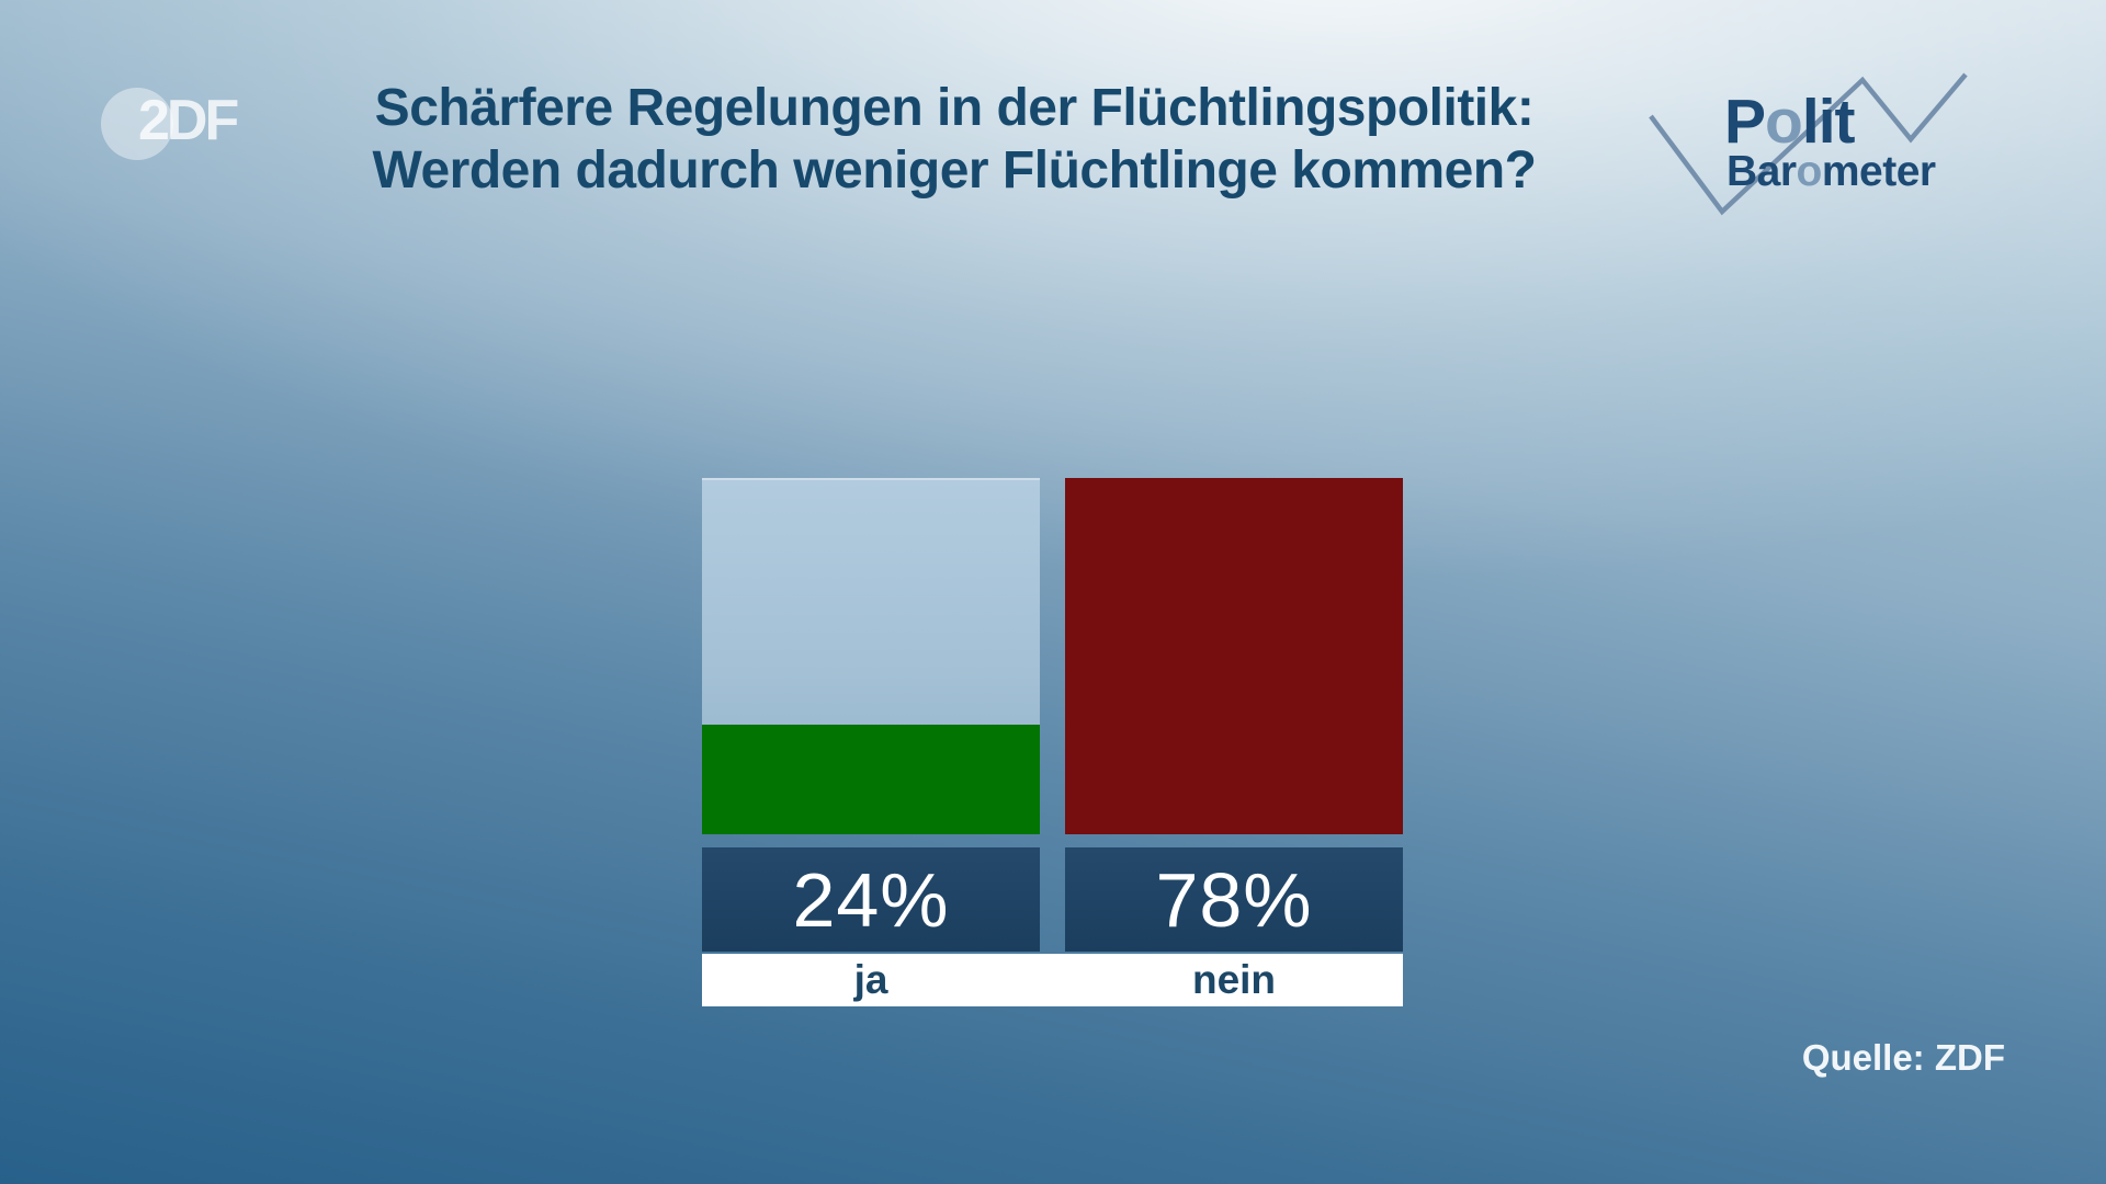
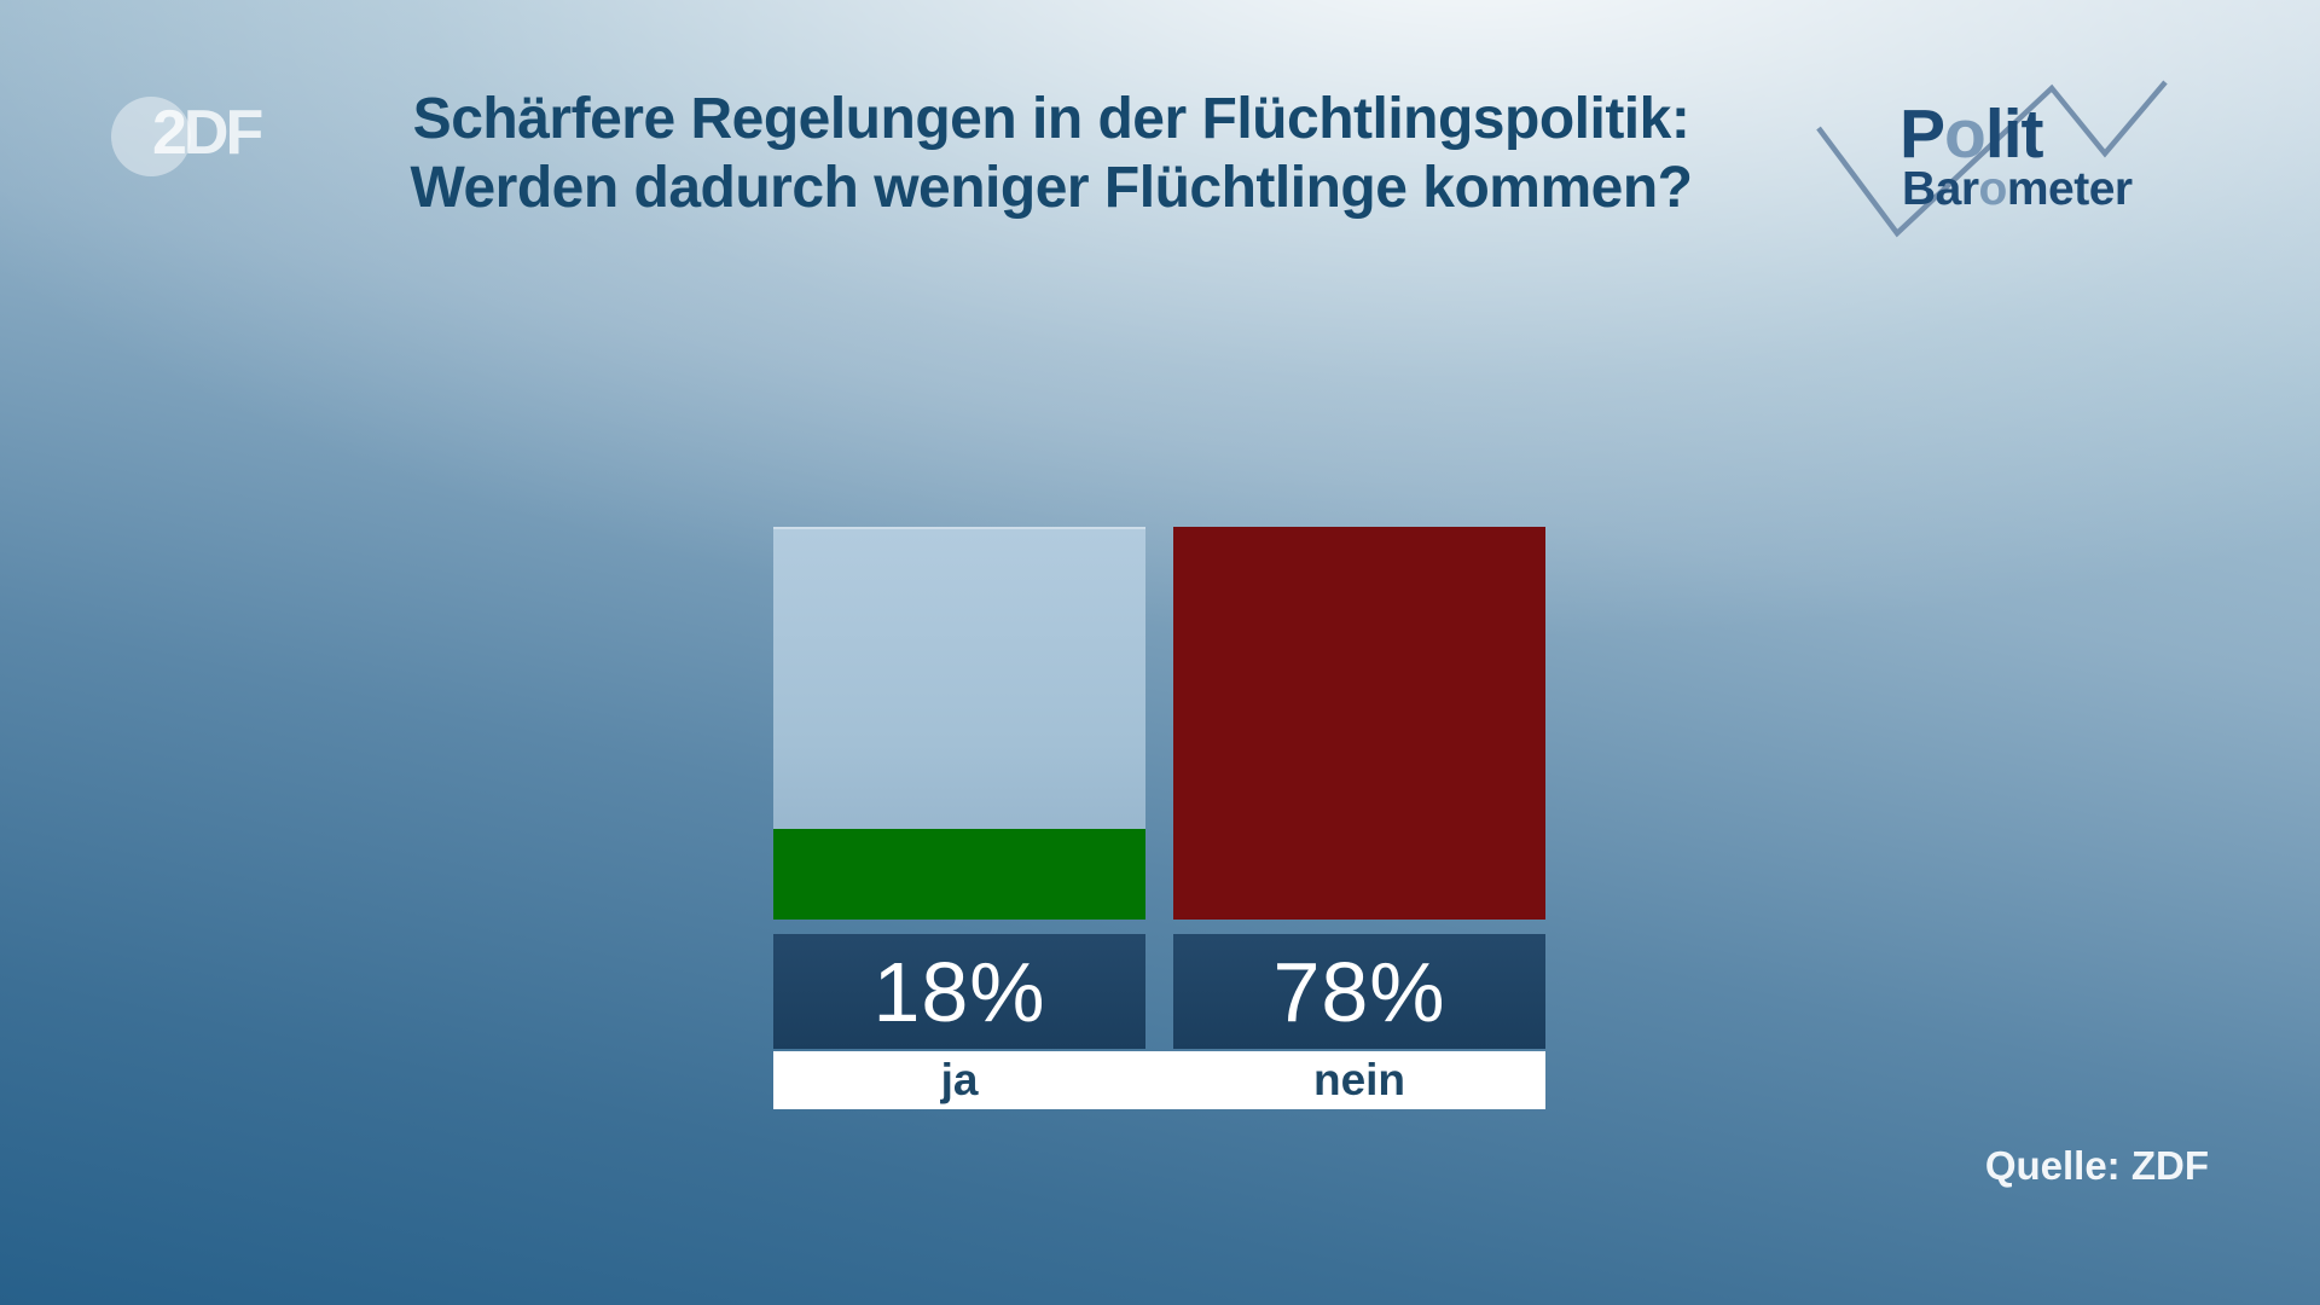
ja: 24% -> 18%
